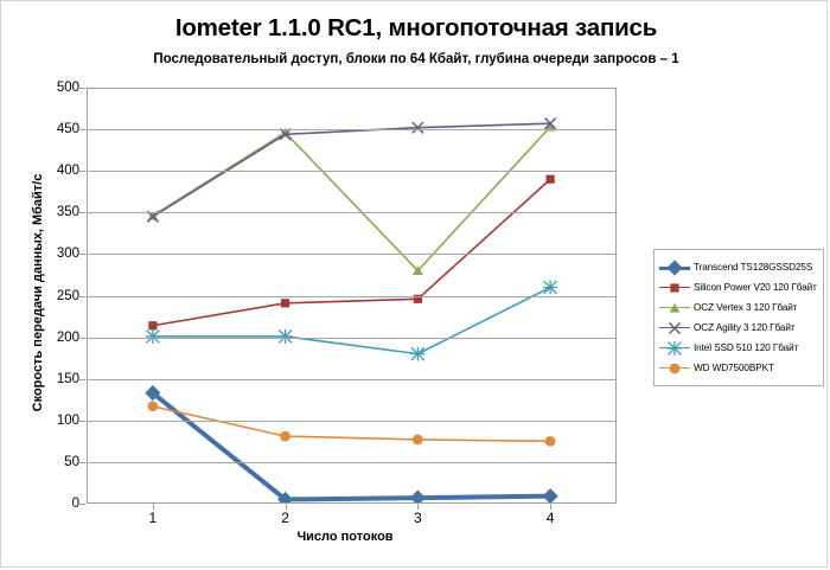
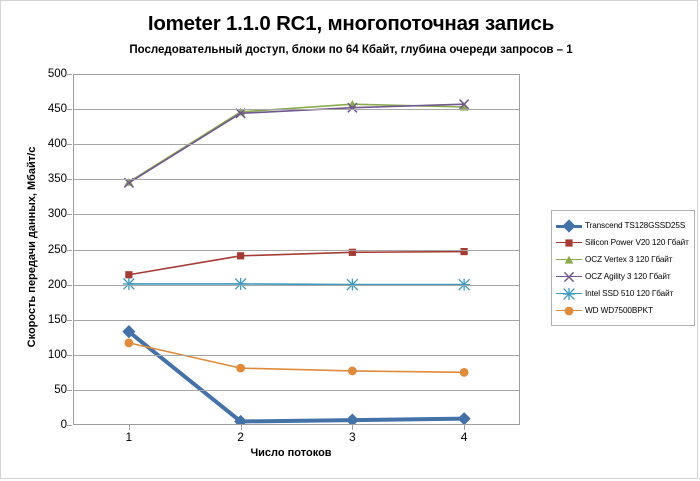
OCZ Vertex 3 120 Гбайт/3: 280 -> 460
Intel SSD 510 120 Гбайт/3: 180 -> 200
Silicon Power V20 120 Гбайт/4: 390 -> 250
Intel SSD 510 120 Гбайт/4: 260 -> 200
